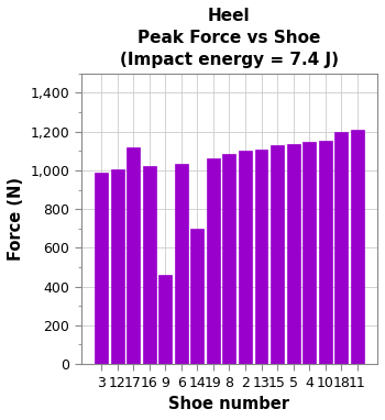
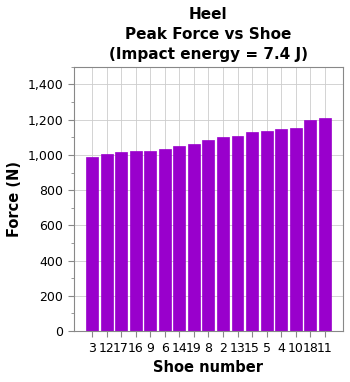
17: 1,120 -> 1,020
9: 460 -> 1,020
14: 700 -> 1,050
